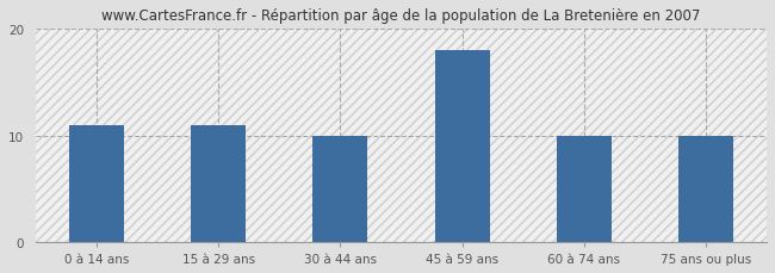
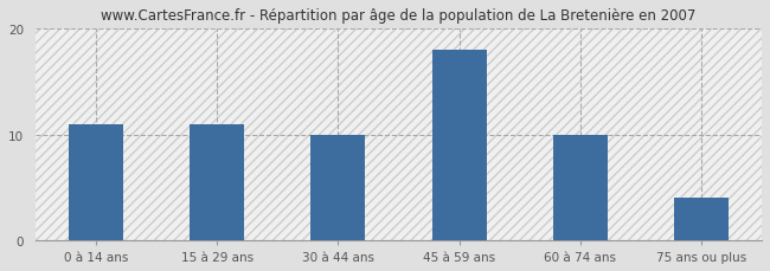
75 ans ou plus: 10 -> 4
